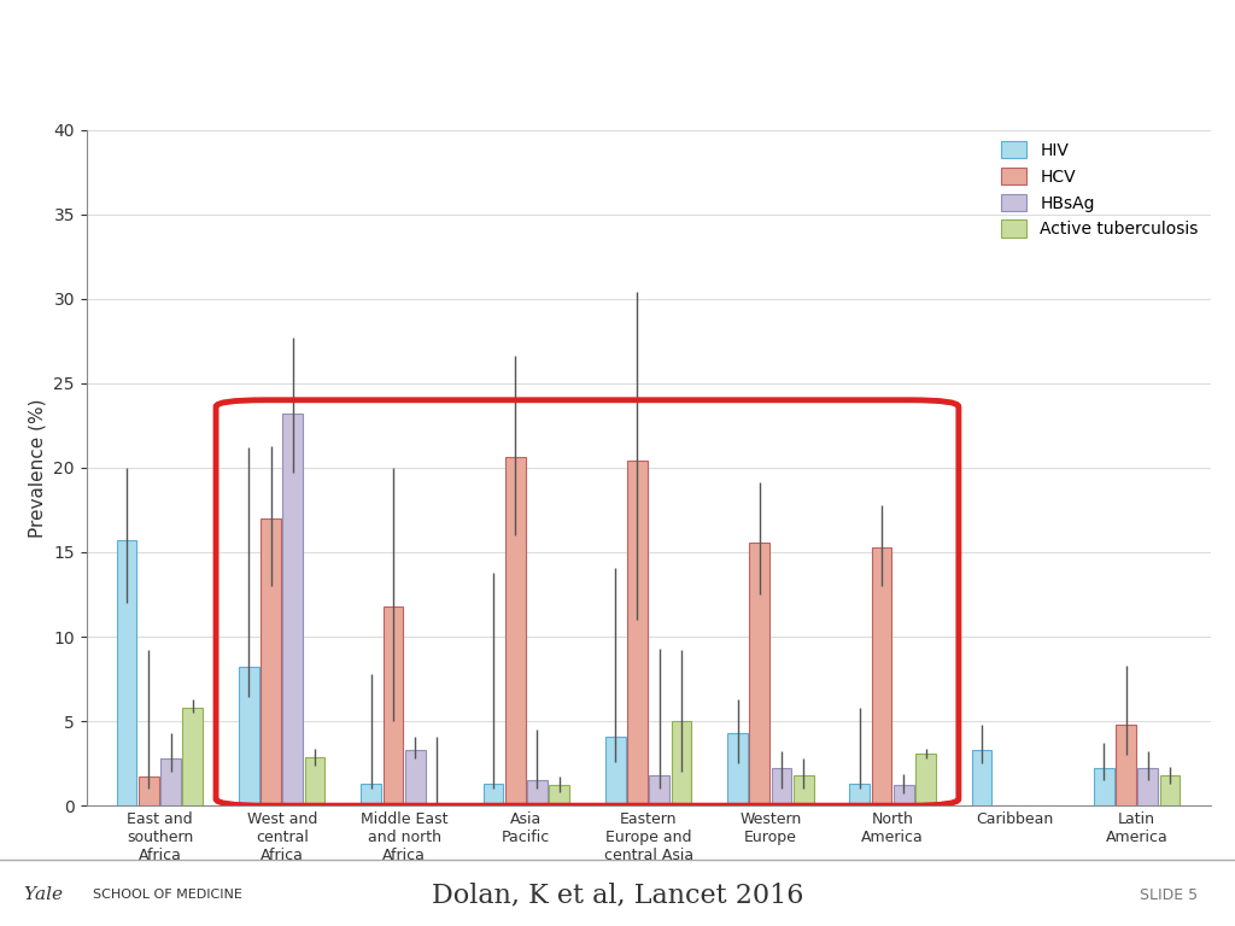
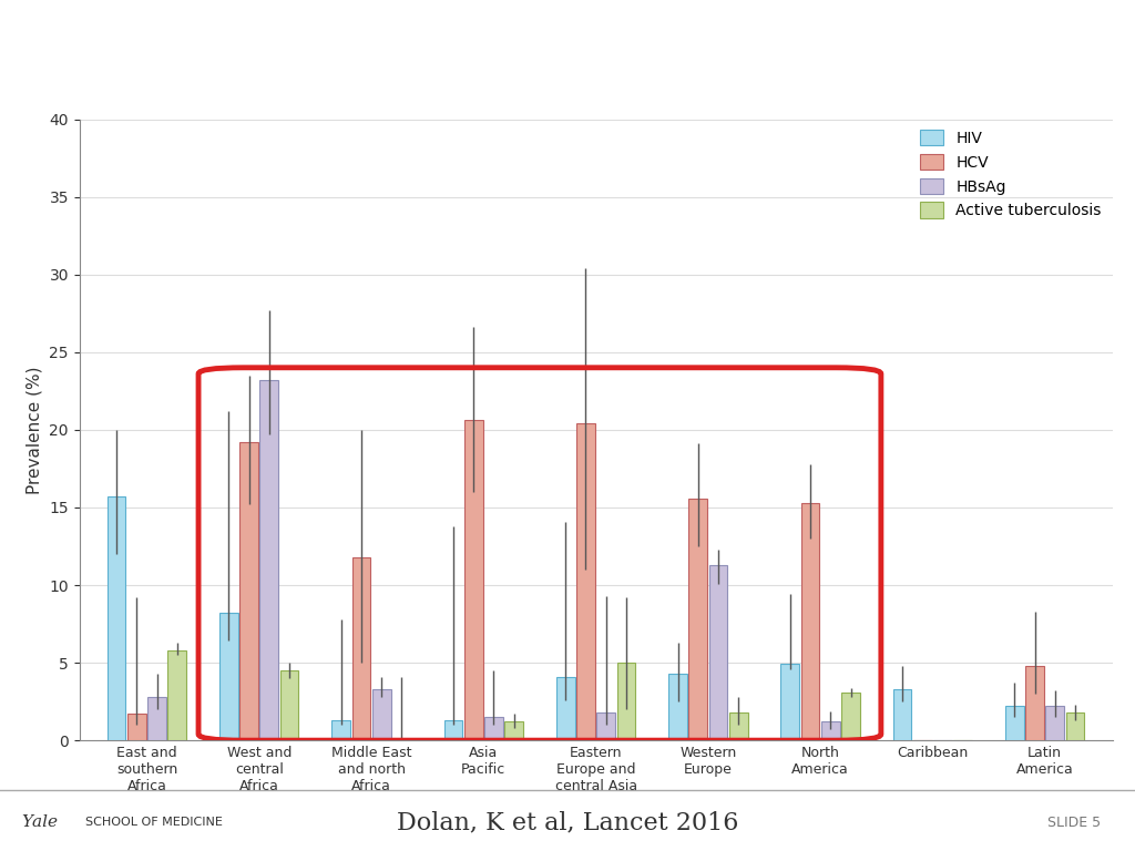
HCV/West and central Africa: 17.0 -> 19.2
Active tuberculosis/West and central Africa: 2.9 -> 4.5
HBsAg/Western Europe: 2.2 -> 11.3
HIV/North America: 1.3 -> 4.9
